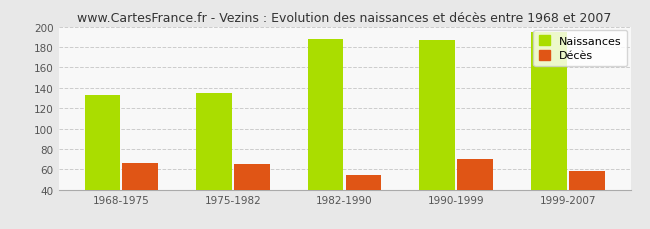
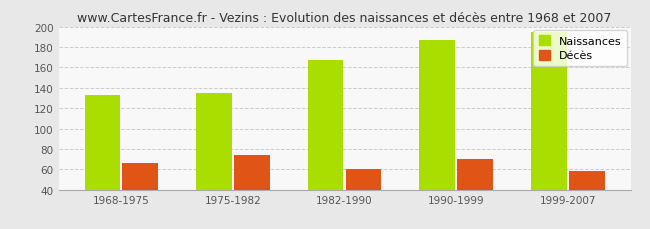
Décès/1975-1982: 65 -> 74
Naissances/1982-1990: 188 -> 167
Décès/1982-1990: 55 -> 60
